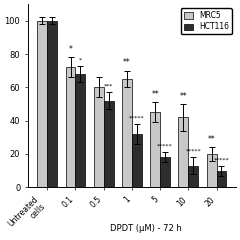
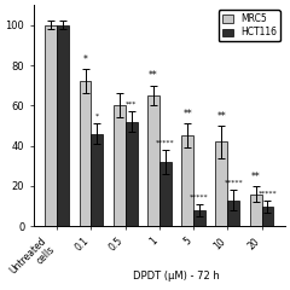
HCT116/0.1: 68 -> 46
HCT116/5: 18 -> 8
MRC5/20: 20 -> 16
